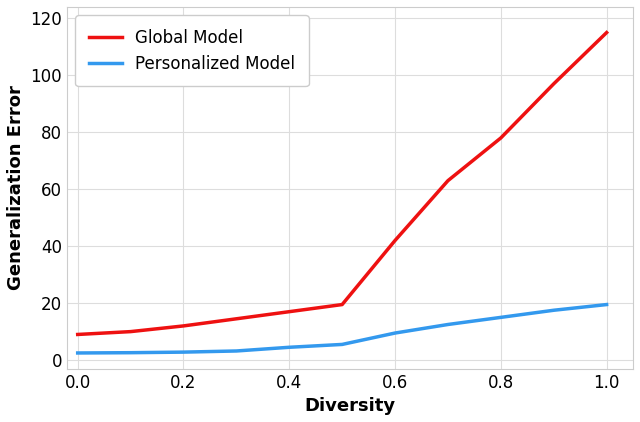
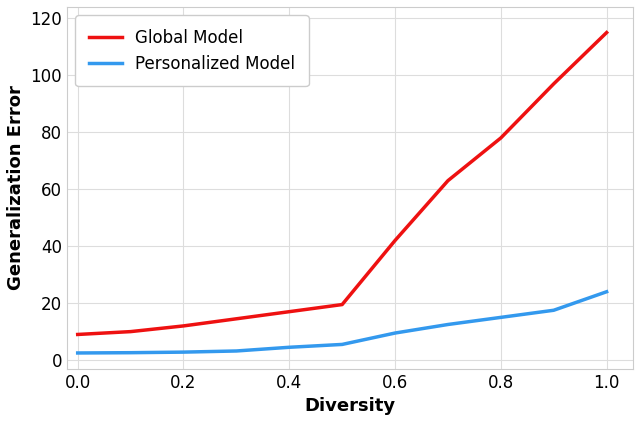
Personalized Model/1.0: 19.5 -> 24.0
